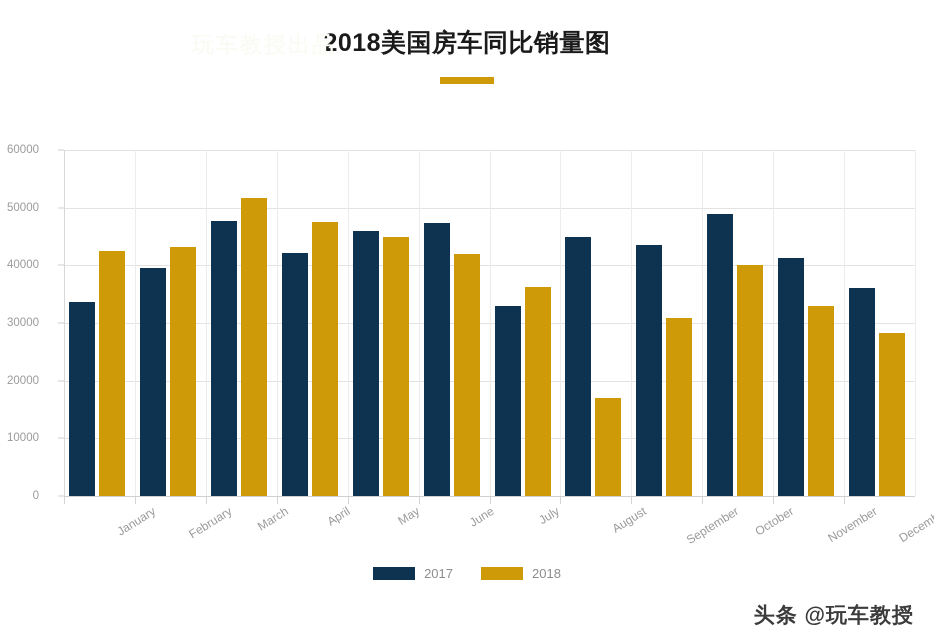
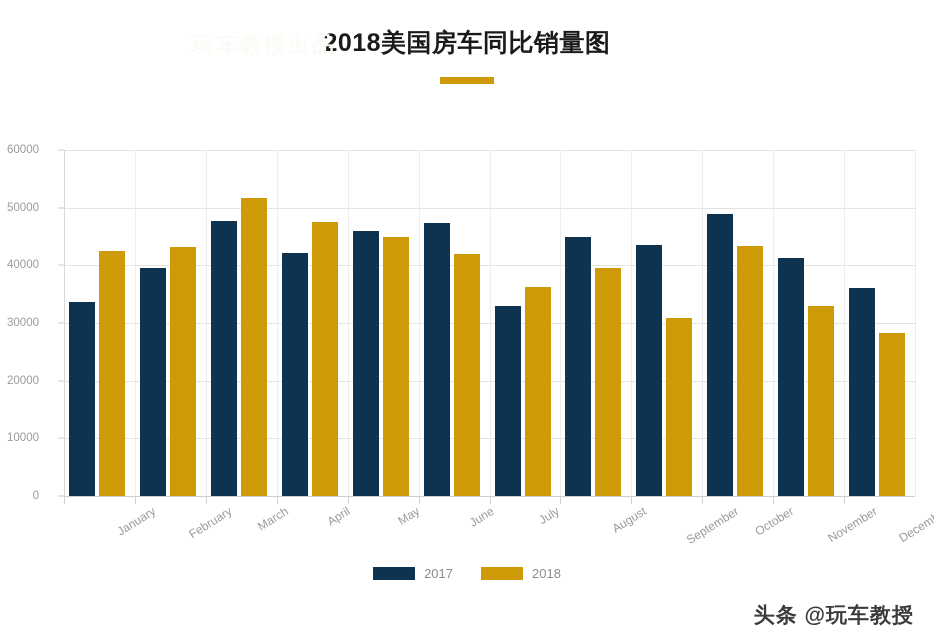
2018/August: 17000 -> 40000
2018/October: 40000 -> 43000
